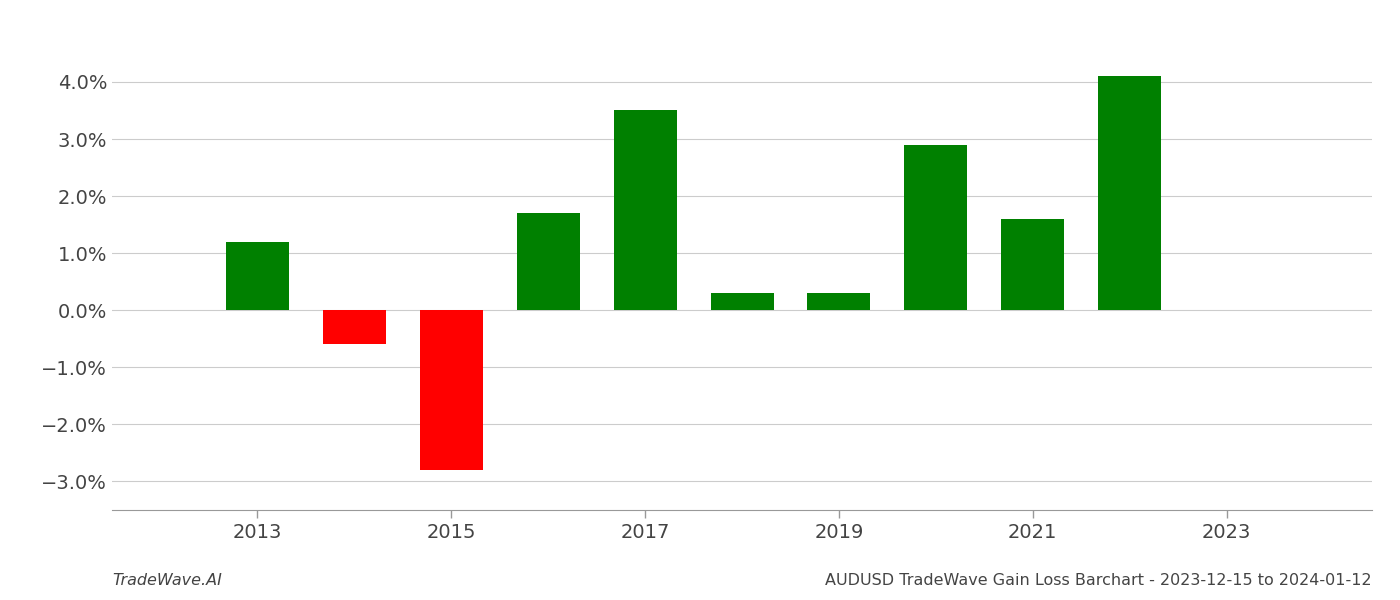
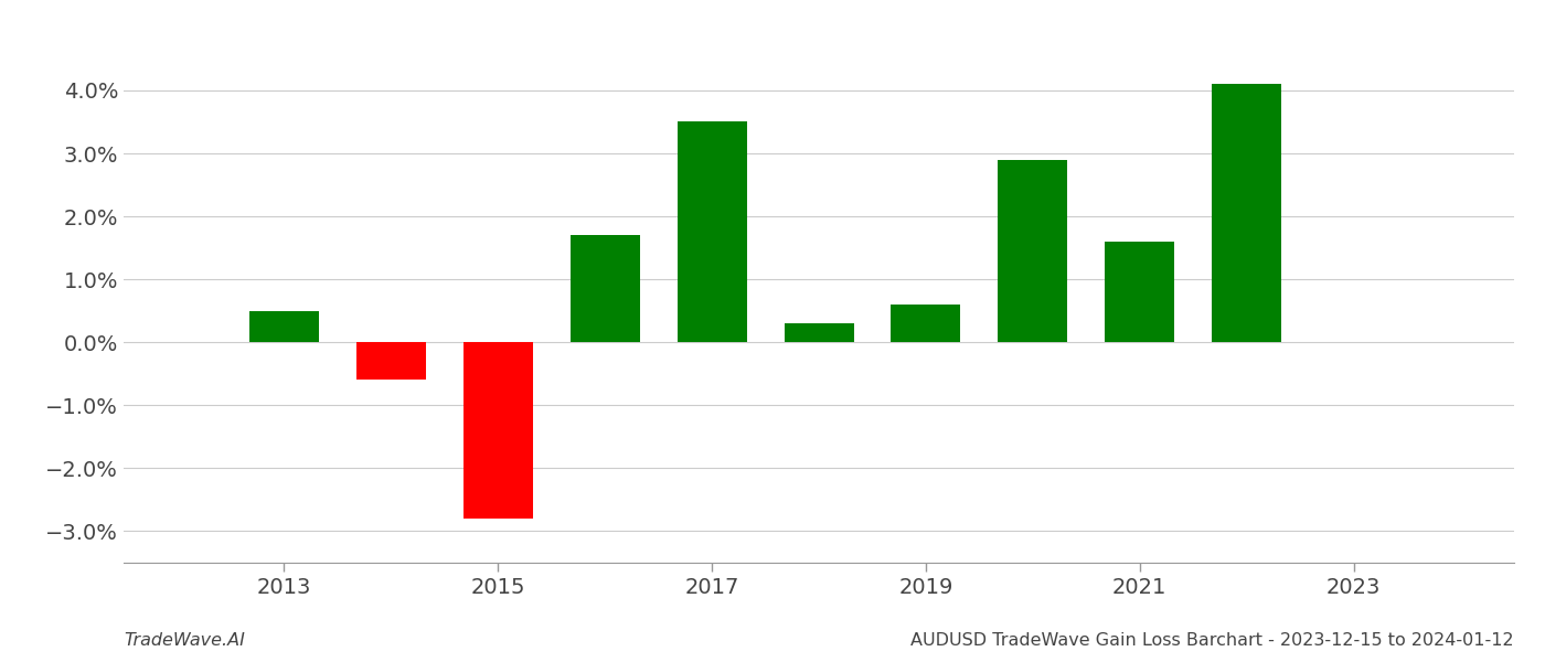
2013: 1.2% -> 0.5%
2019: 0.3% -> 0.6%
